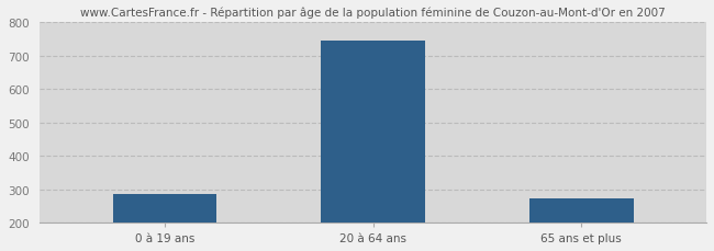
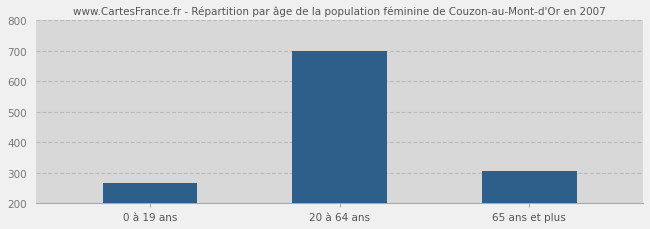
0 à 19 ans: 284 -> 265
20 à 64 ans: 743 -> 700
65 ans et plus: 272 -> 305
